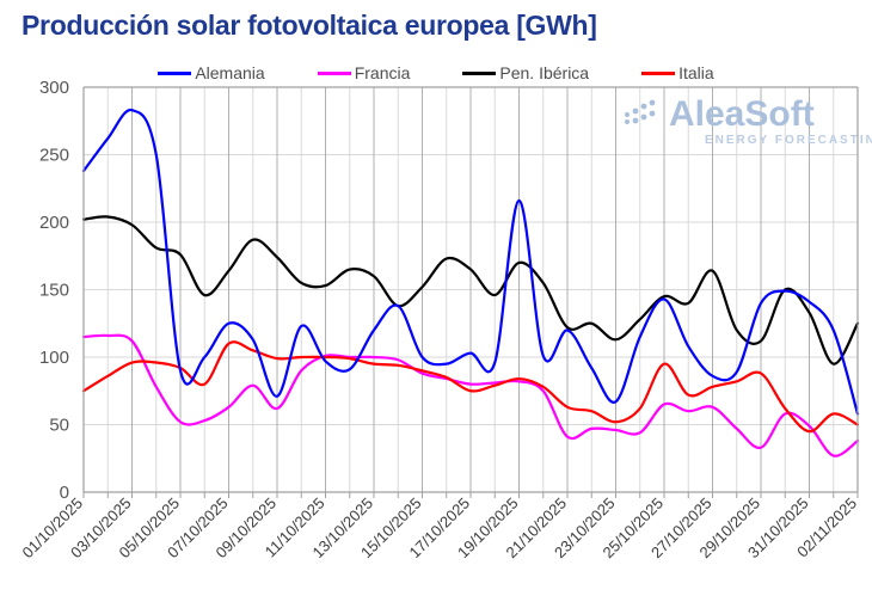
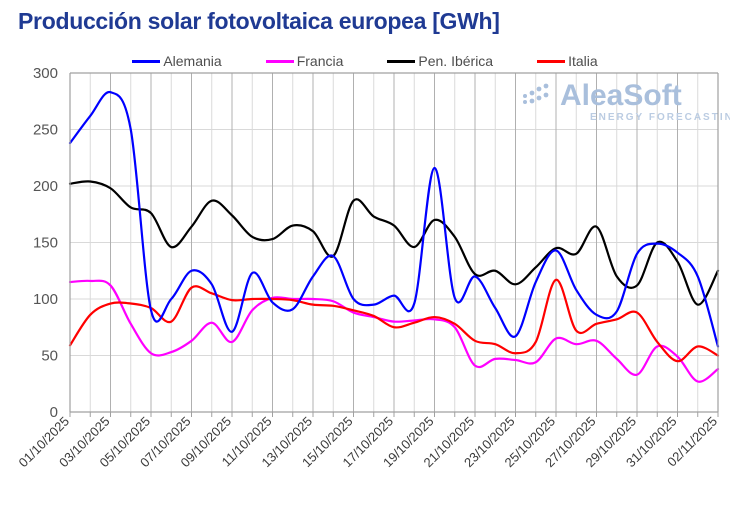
Italia/01/10/2025: 75 -> 59
Pen. Ibérica/15/10/2025: 152 -> 187
Italia/25/10/2025: 95 -> 117
